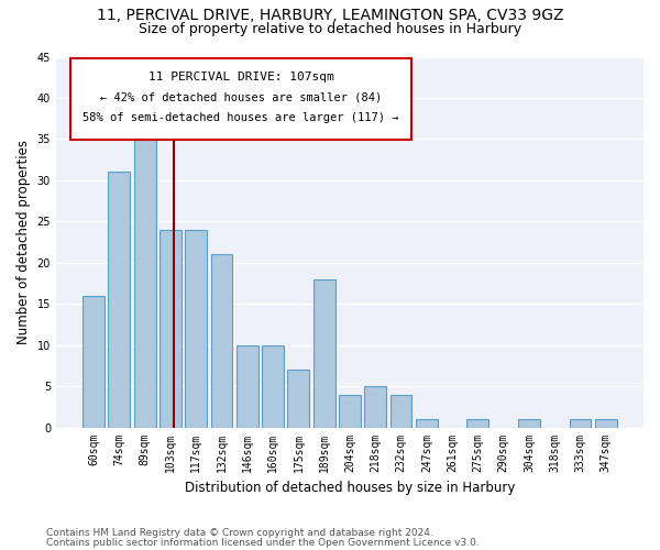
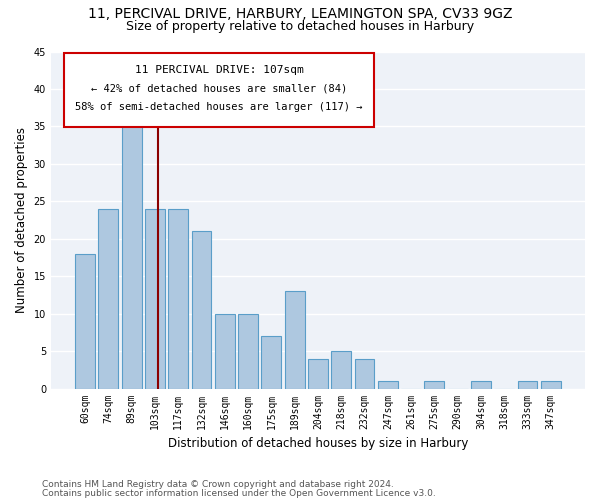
60sqm: 16 -> 18
74sqm: 31 -> 24
189sqm: 18 -> 13
